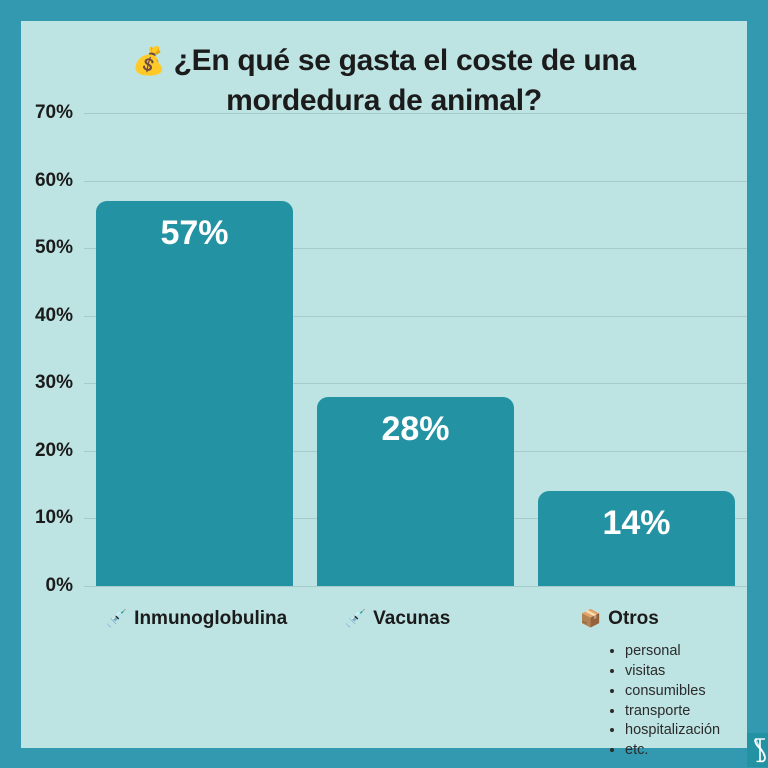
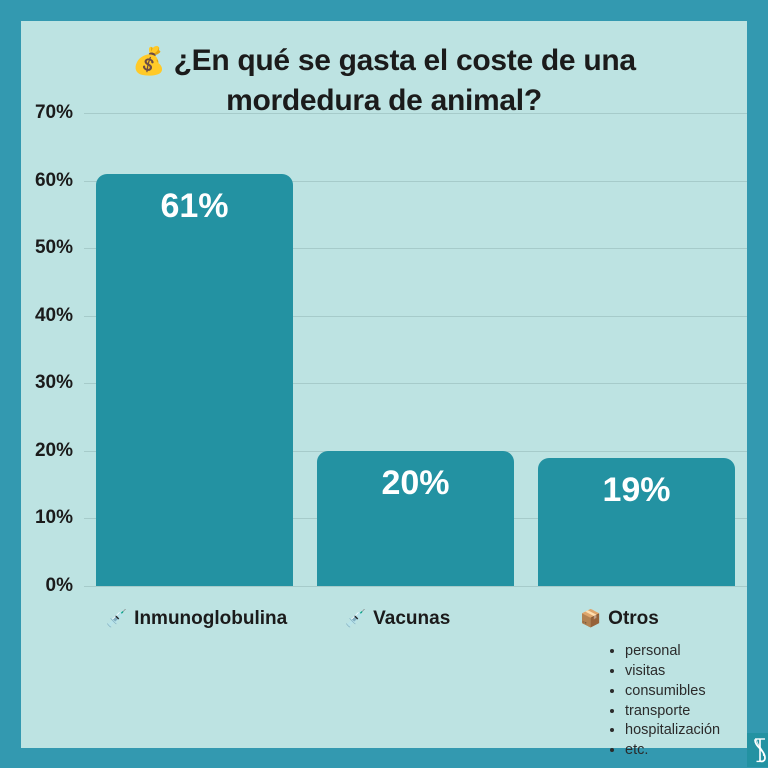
Inmunoglobulina: 57% -> 61%
Vacunas: 28% -> 20%
Otros: 14% -> 19%
